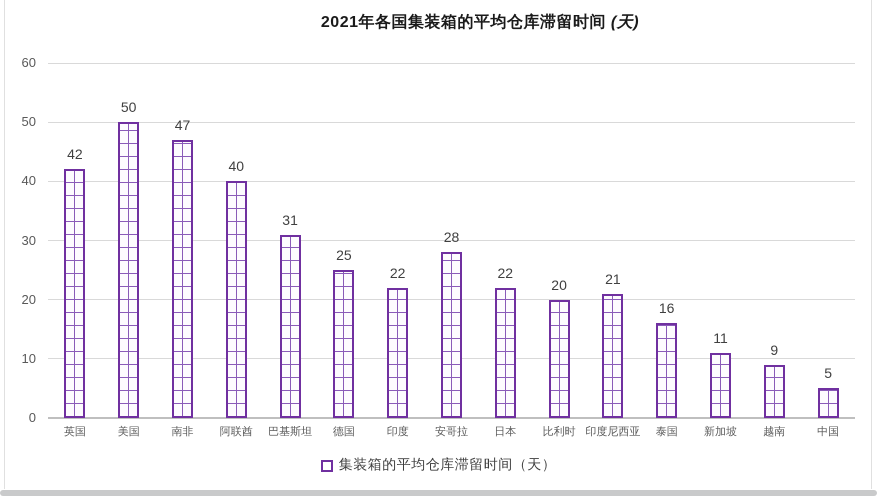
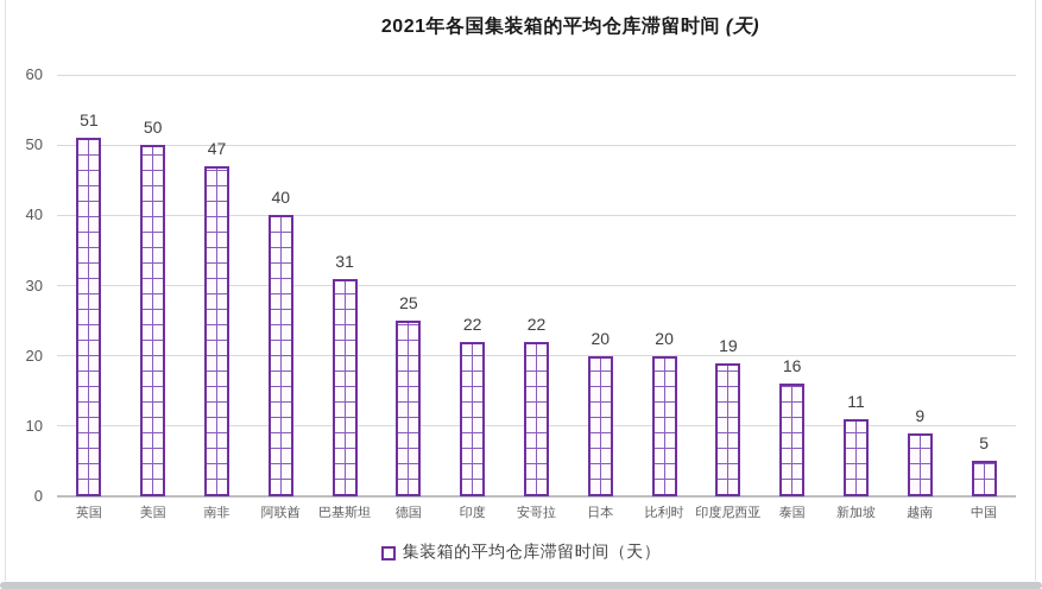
英国: 42 -> 51
安哥拉: 28 -> 22
日本: 22 -> 20
印度尼西亚: 21 -> 19
